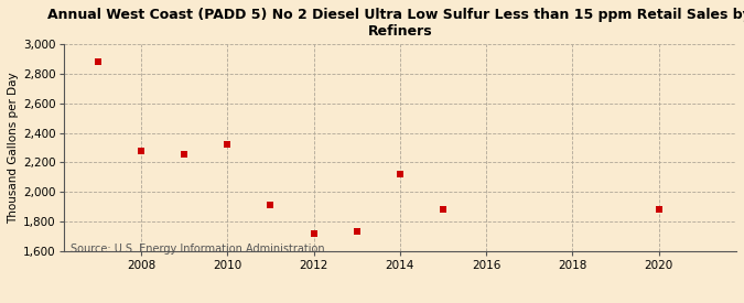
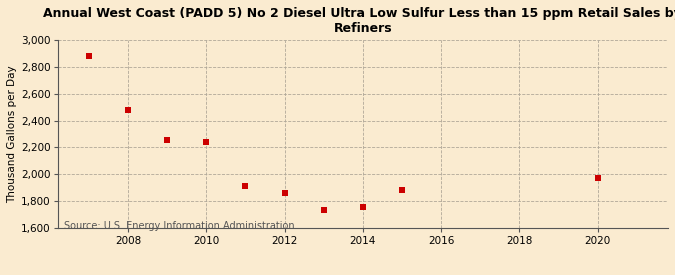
2008: 2,280 -> 2,480
2010: 2,320 -> 2,240
2012: 1,720 -> 1,860
2014: 2,120 -> 1,750
2020: 1,880 -> 1,970
